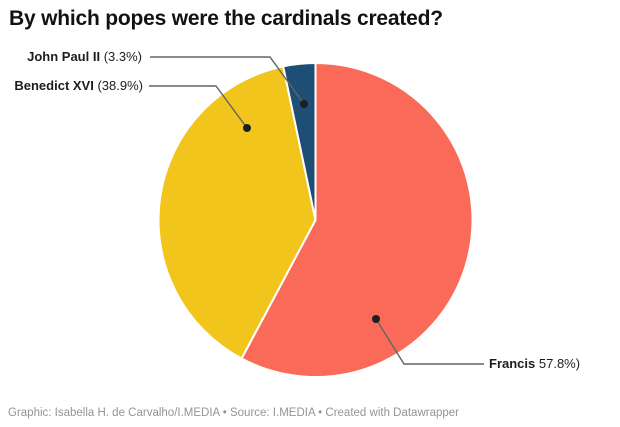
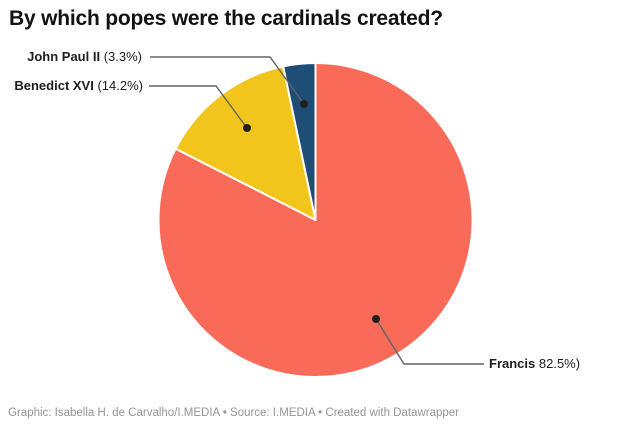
Benedict XVI: 38.9% -> 14.2%
Francis: 57.8% -> 82.5%
